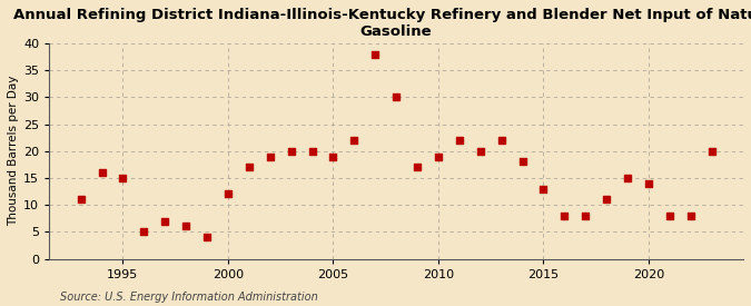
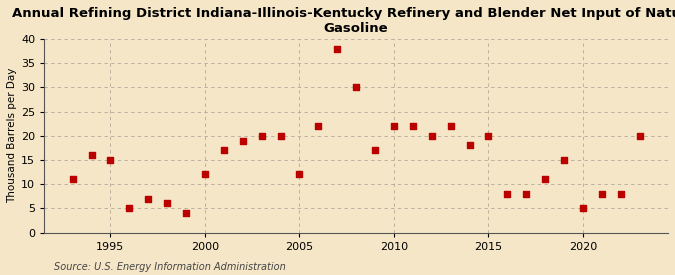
2005: 19 -> 12
2010: 19 -> 22
2015: 13 -> 20
2020: 14 -> 5
